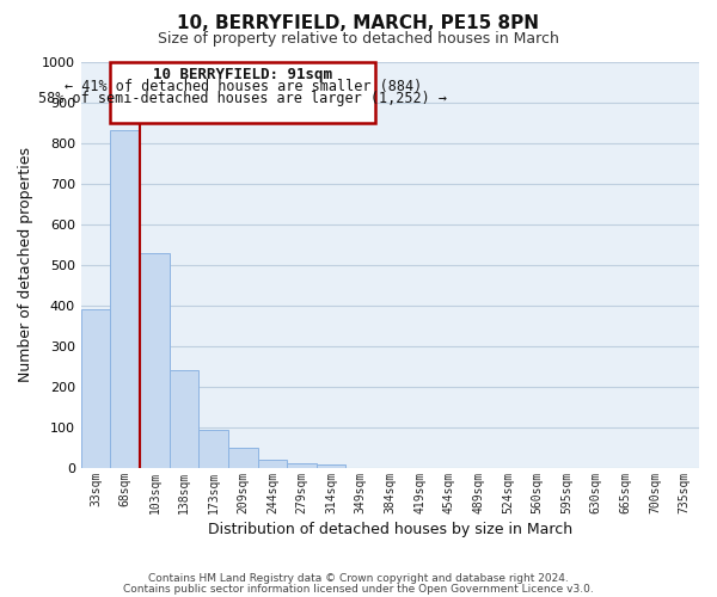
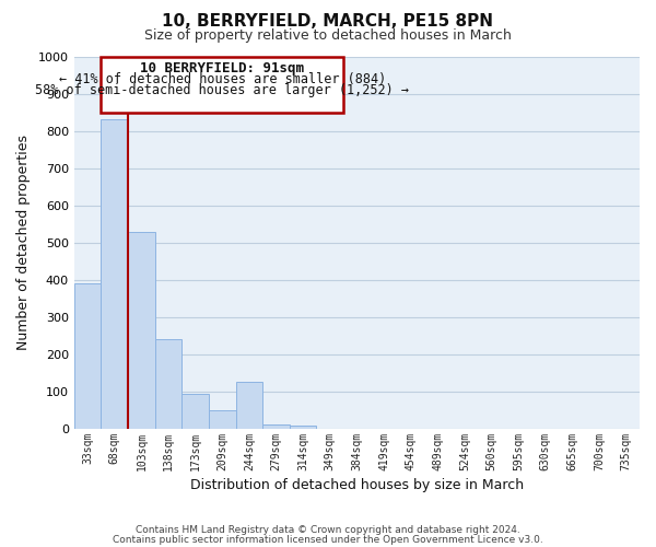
244sqm: 20 -> 125
